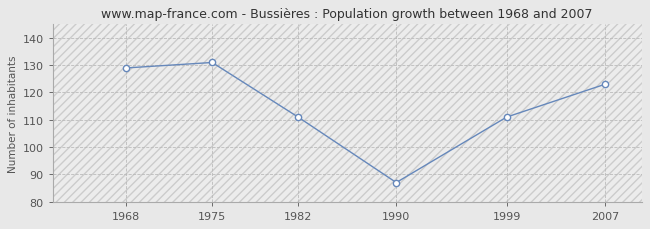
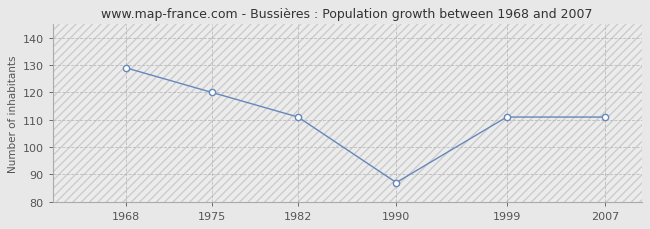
1975: 131 -> 120
2007: 123 -> 111
